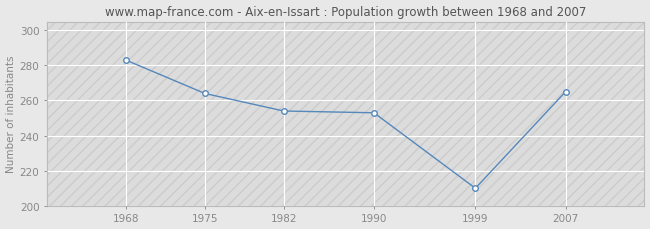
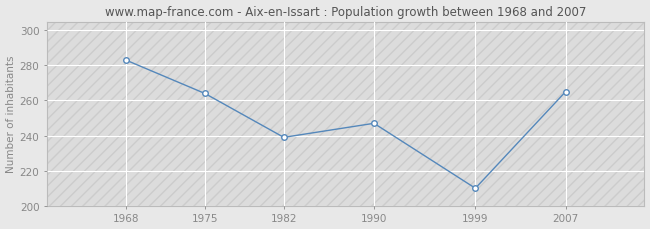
1982: 254 -> 239
1990: 253 -> 247
